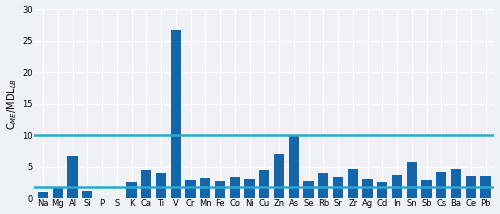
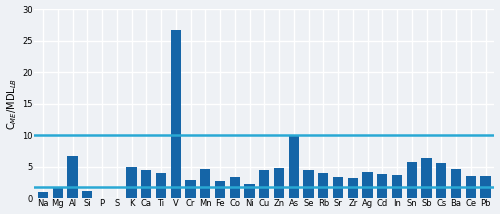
K: 2.5 -> 5.0
Mn: 3.2 -> 4.6
Ni: 3.1 -> 2.2
Zn: 7.0 -> 4.8
Se: 2.7 -> 4.4
Zr: 4.6 -> 3.2
Ag: 3.1 -> 4.2
Cd: 2.5 -> 3.8
Sb: 2.9 -> 6.4
Cs: 4.2 -> 5.6
